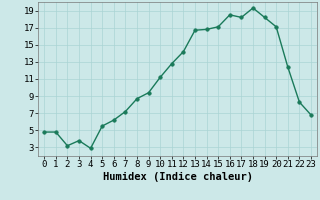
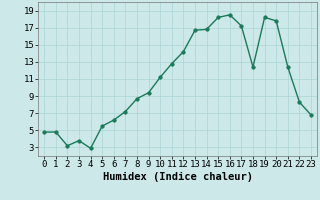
15: 17.1 -> 18.2
17: 18.2 -> 17.2
18: 19.3 -> 12.4
20: 17.1 -> 17.8
